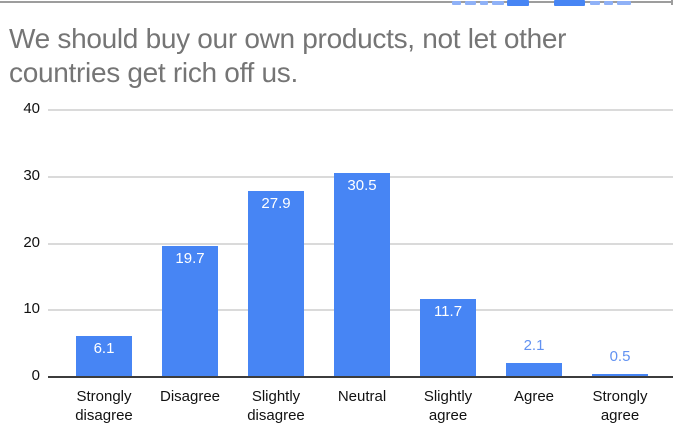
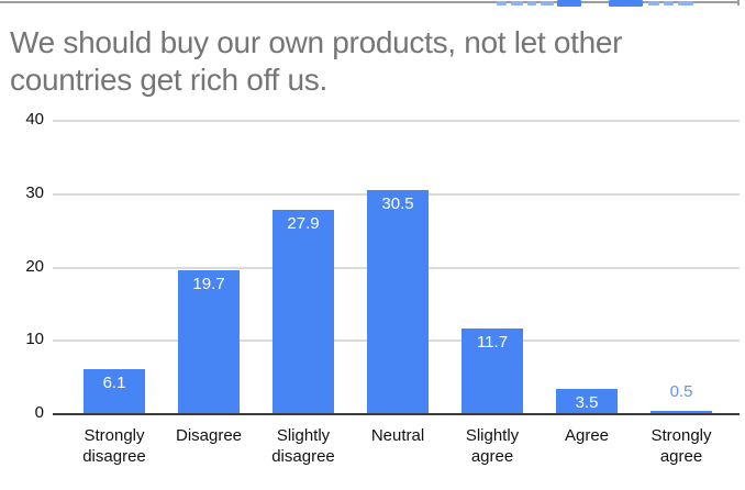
Agree: 2.1 -> 3.5
